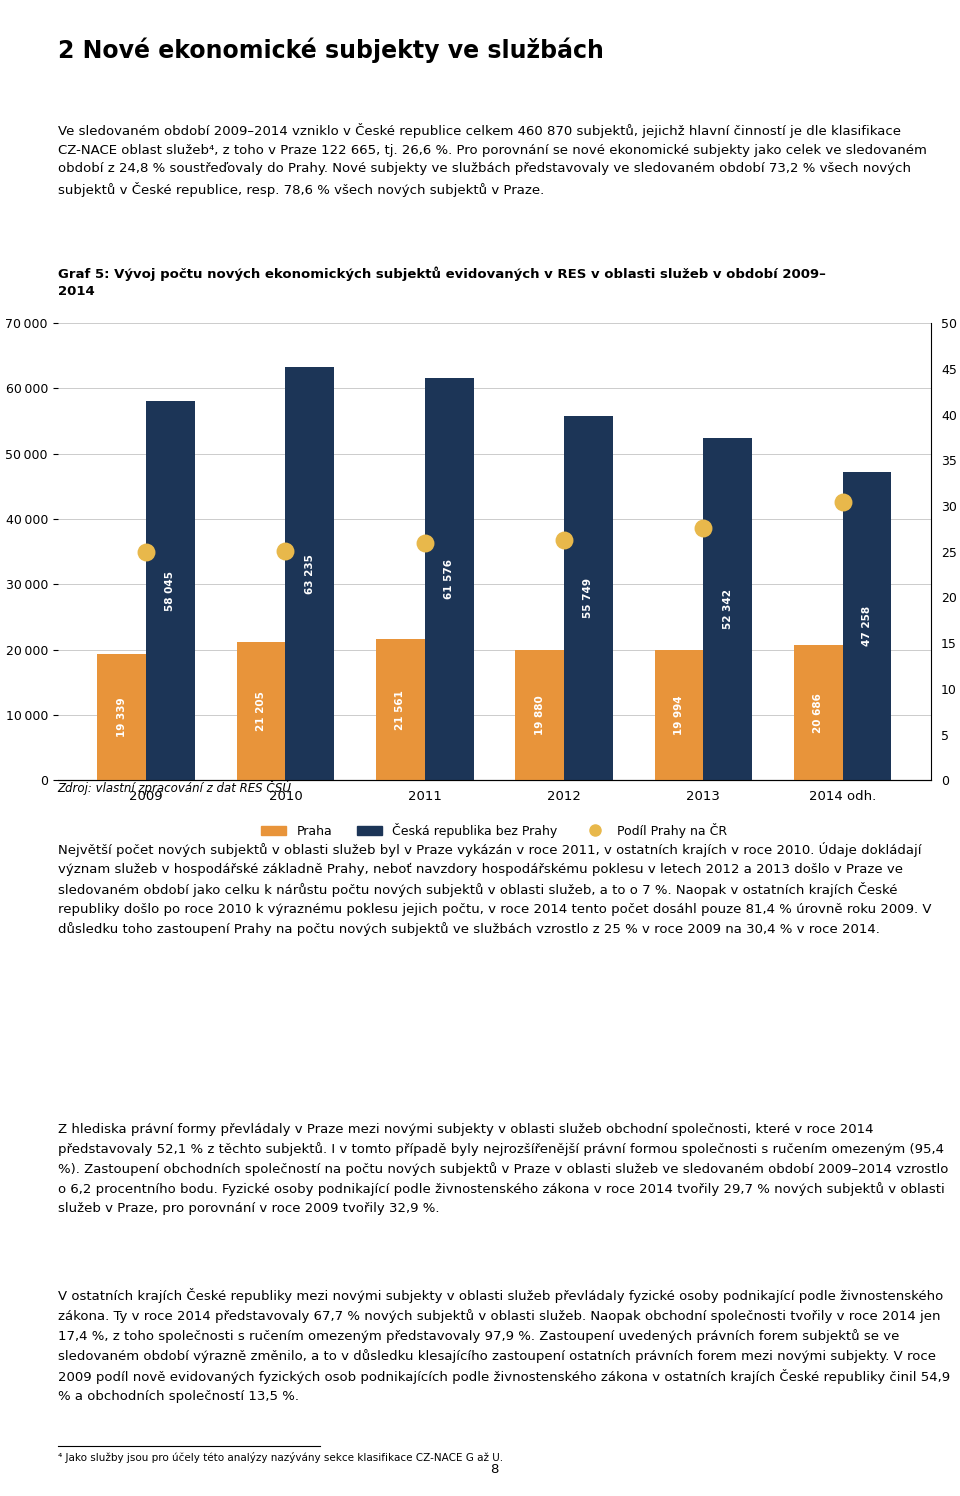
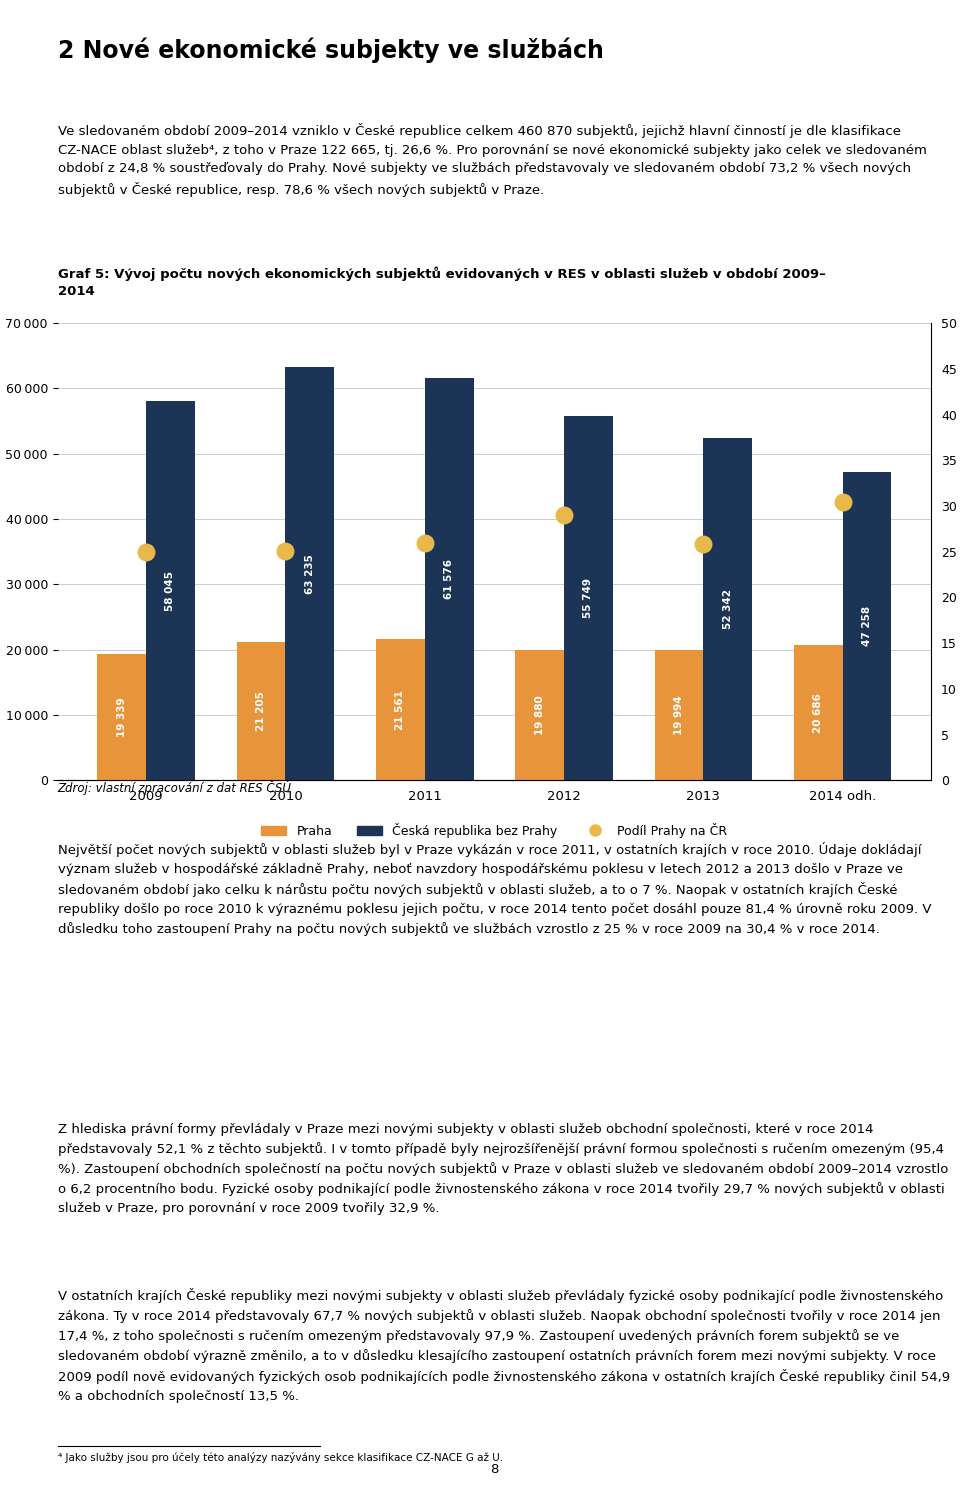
Podíl Prahy na ČR/2012: 26.3 -> 29.0
Podíl Prahy na ČR/2013: 27.6 -> 25.8
